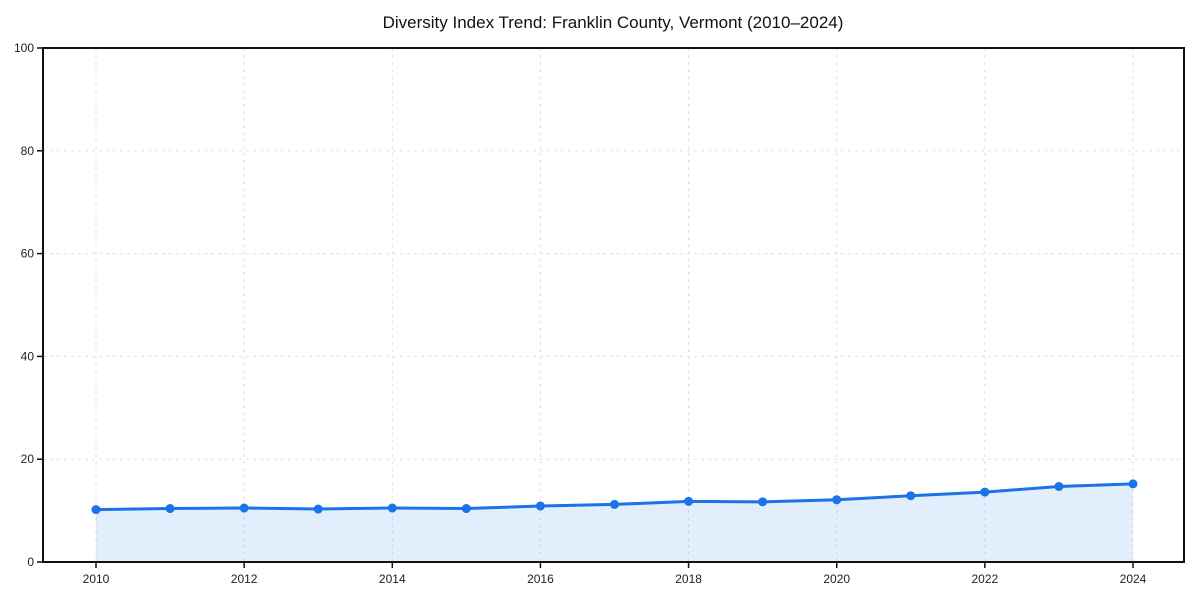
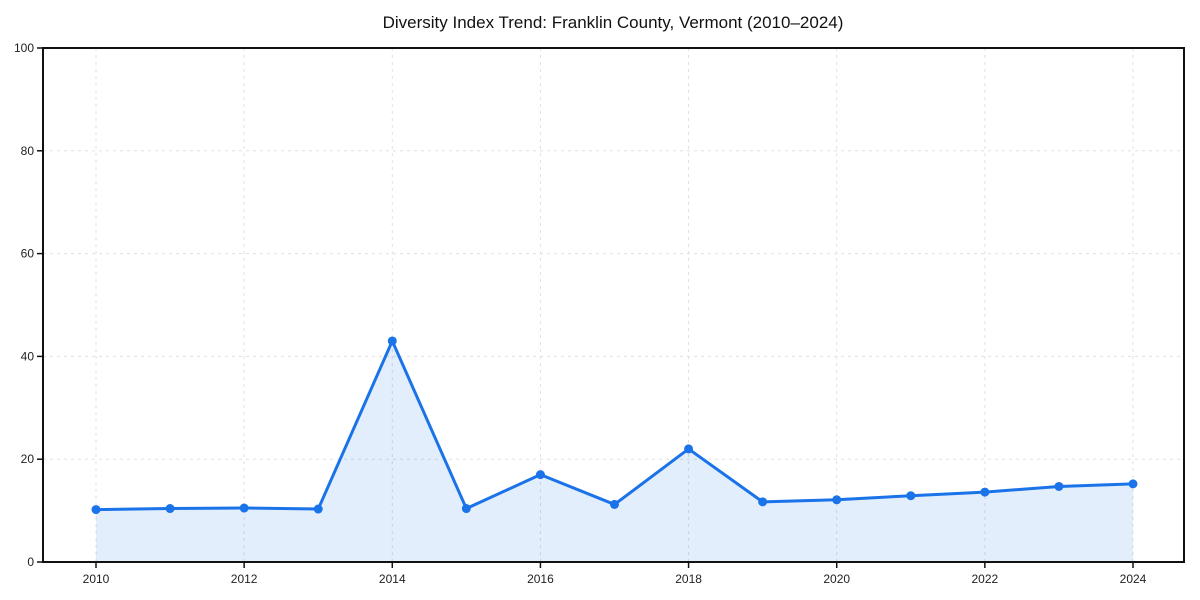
2014: 10 -> 43
2016: 11 -> 17
2018: 12 -> 22
